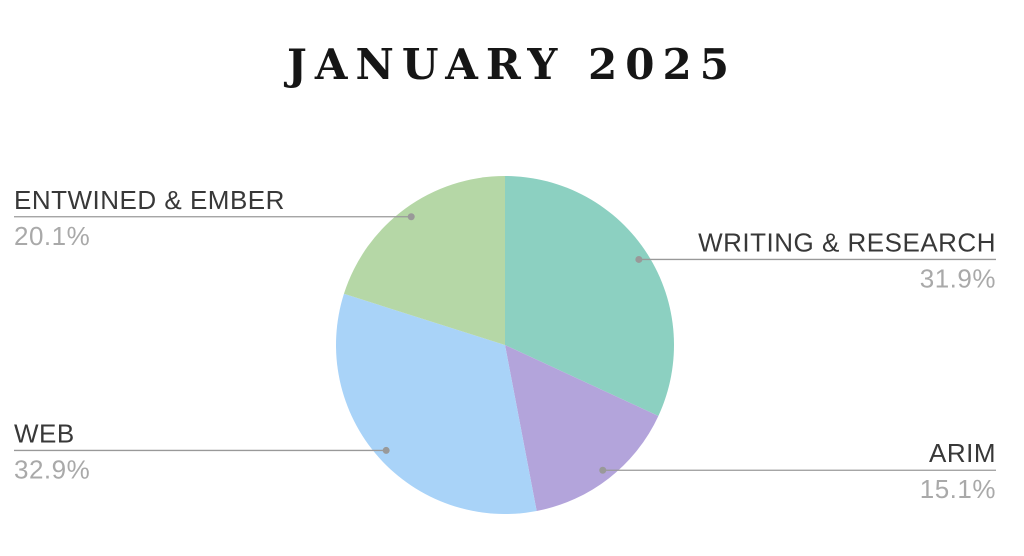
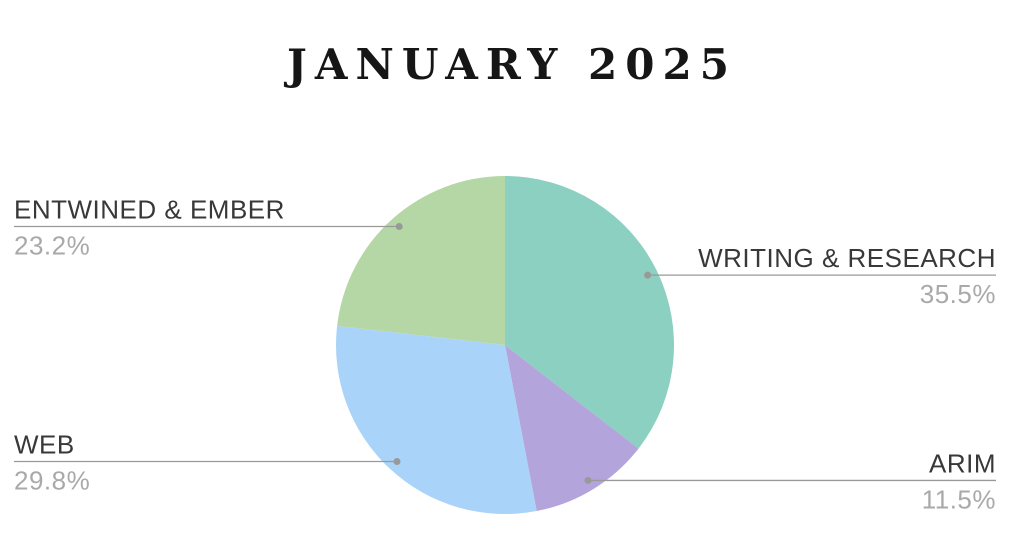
WRITING & RESEARCH: 31.9% -> 35.5%
ARIM: 15.1% -> 11.5%
WEB: 32.9% -> 29.8%
ENTWINED & EMBER: 20.1% -> 23.2%
